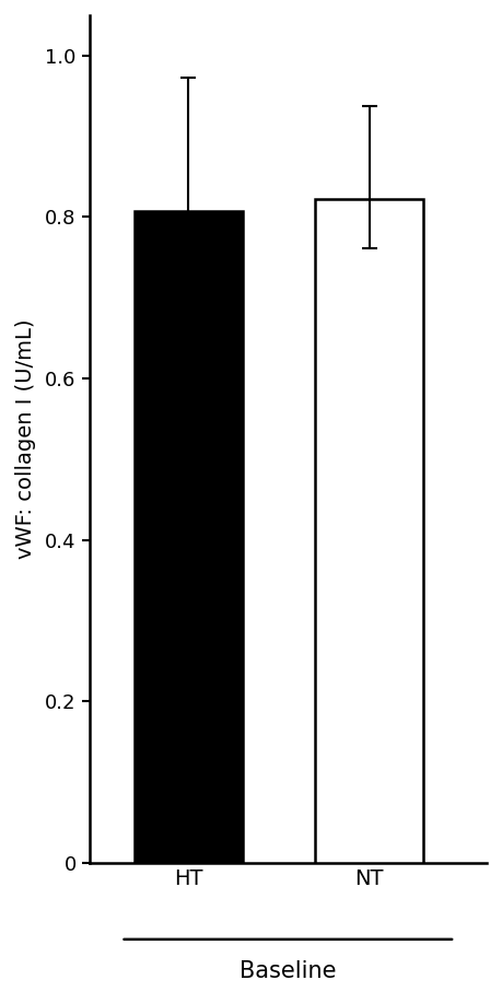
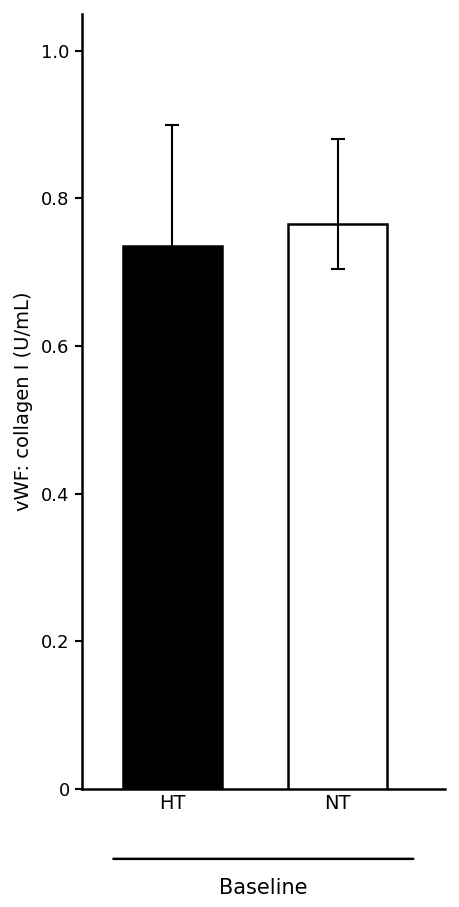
HT: 0.808 -> 0.735
NT: 0.822 -> 0.765
